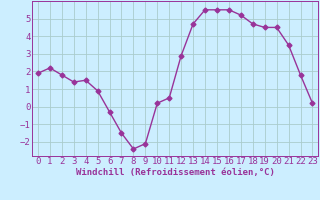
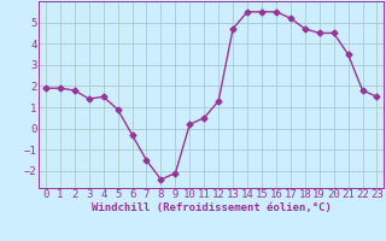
1: 2.2 -> 1.9
12: 2.9 -> 1.3
23: 0.2 -> 1.5
